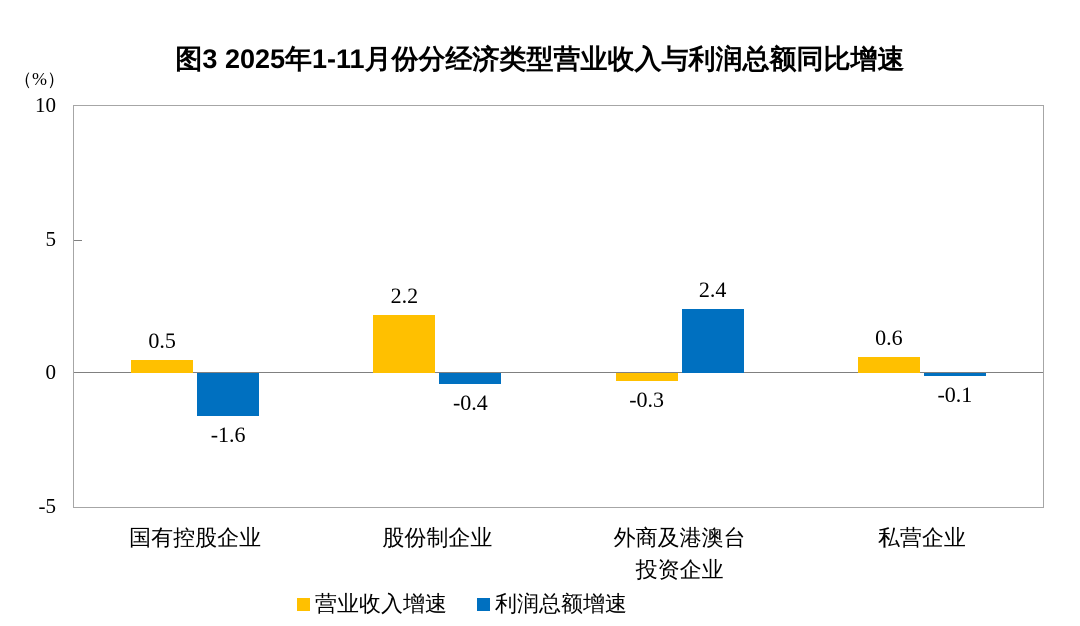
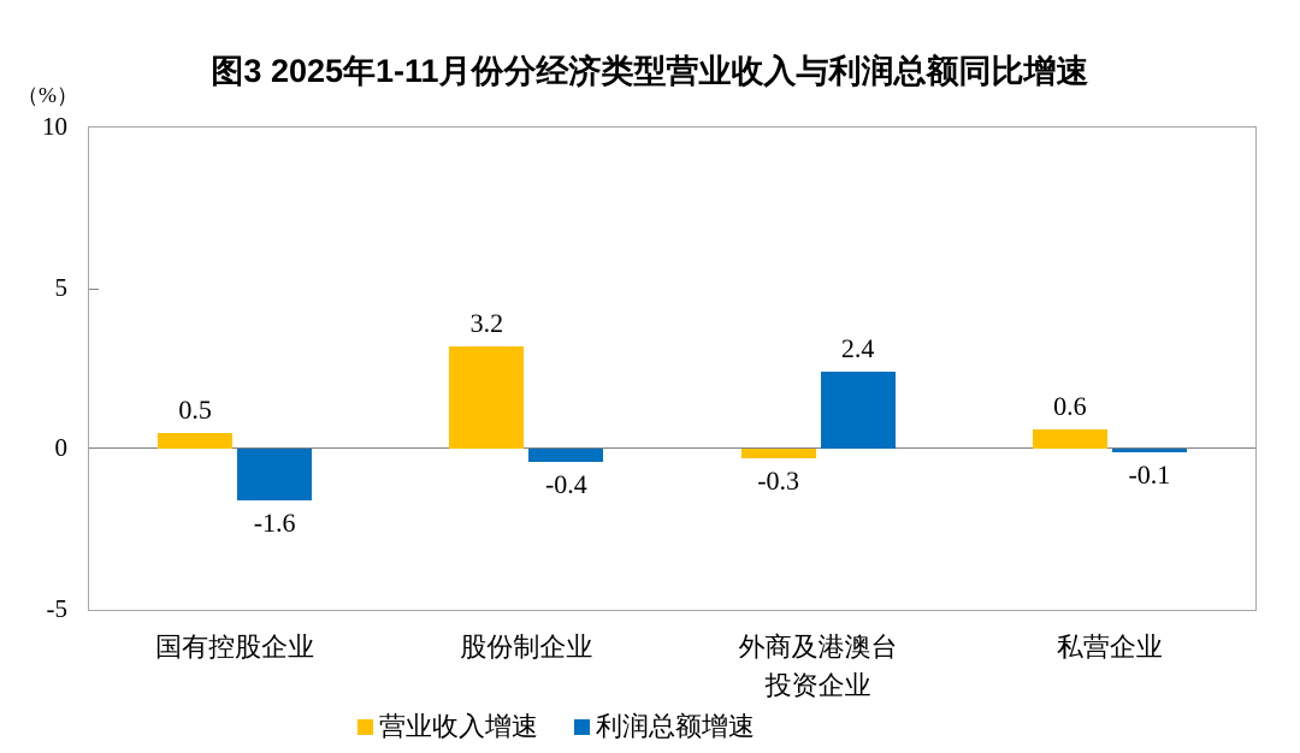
营业收入增速/股份制企业: 2.2 -> 3.2
